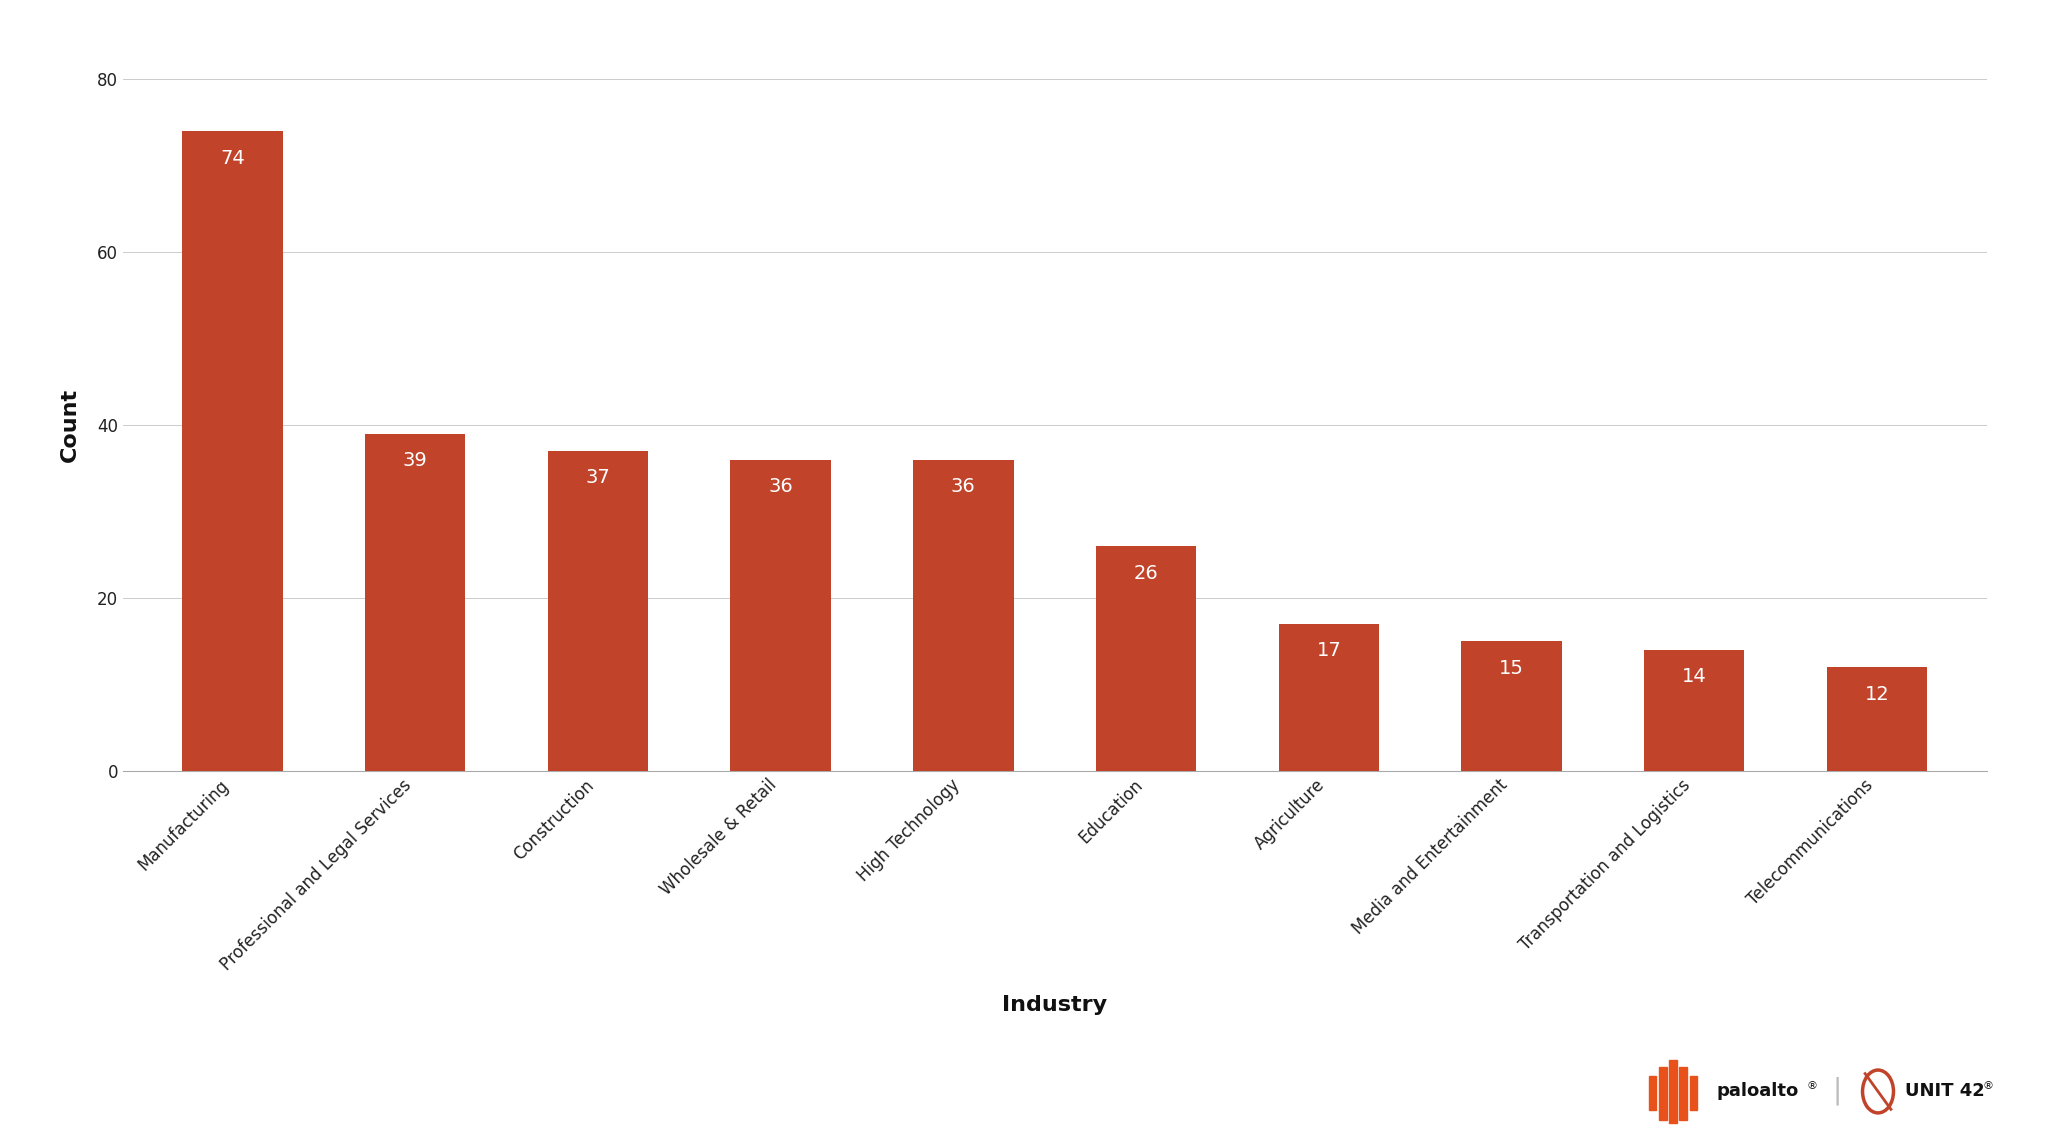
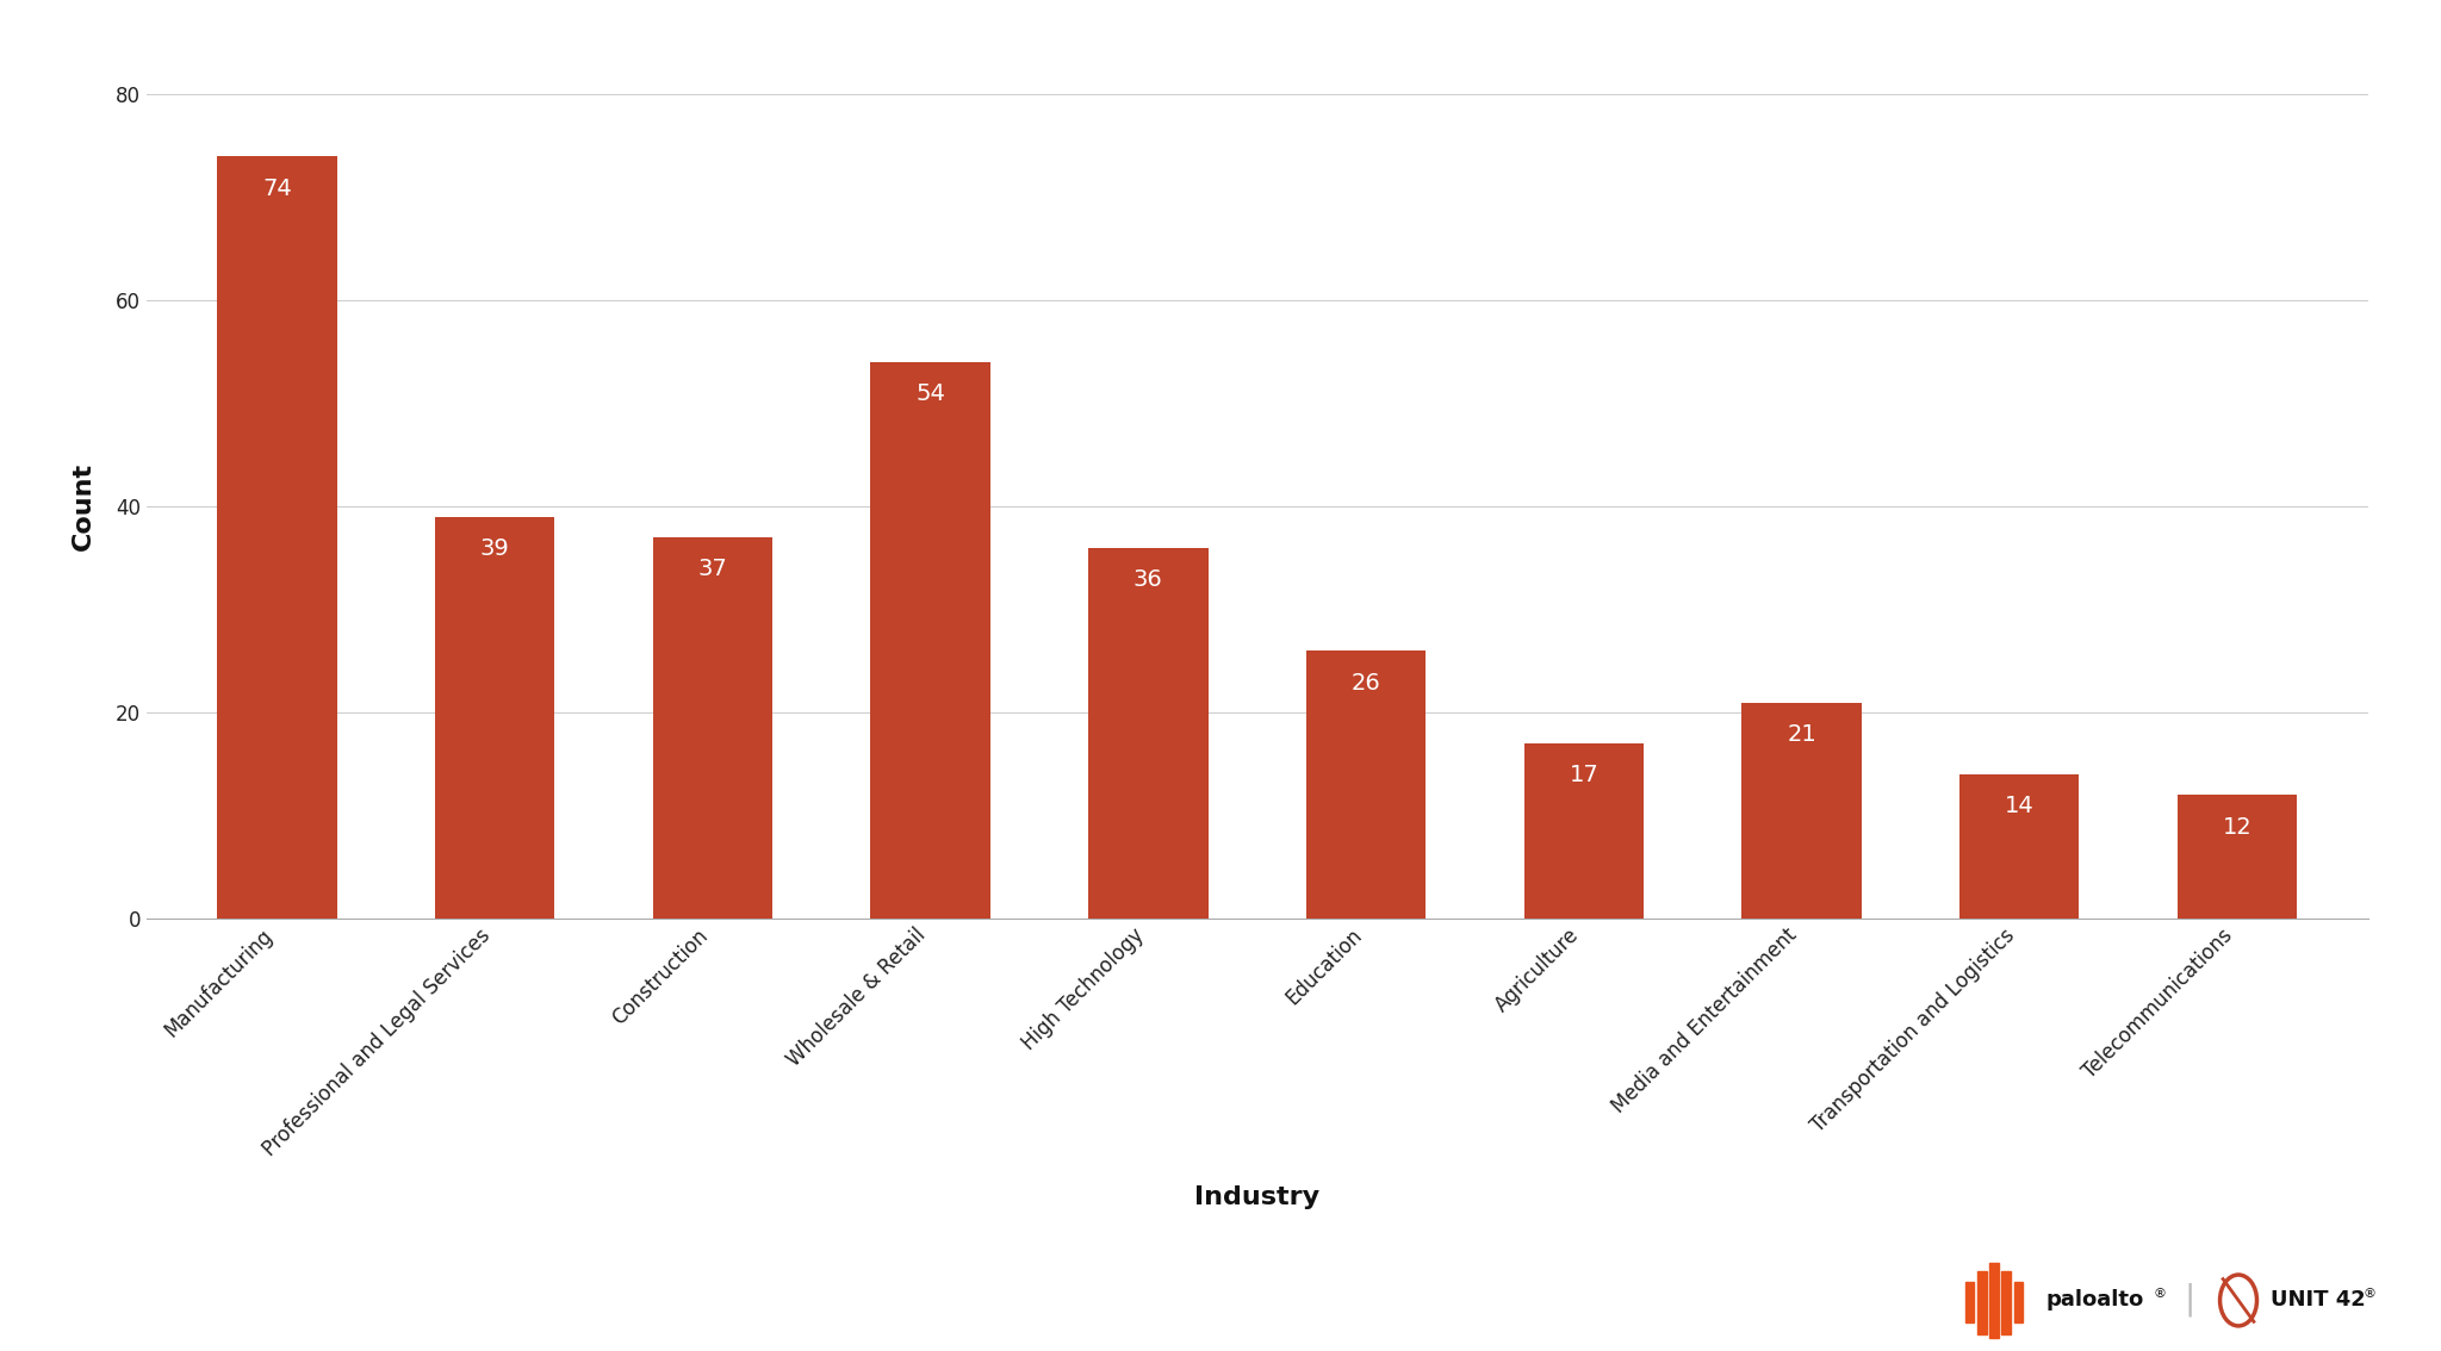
Wholesale & Retail: 36 -> 54
Media and Entertainment: 15 -> 21
